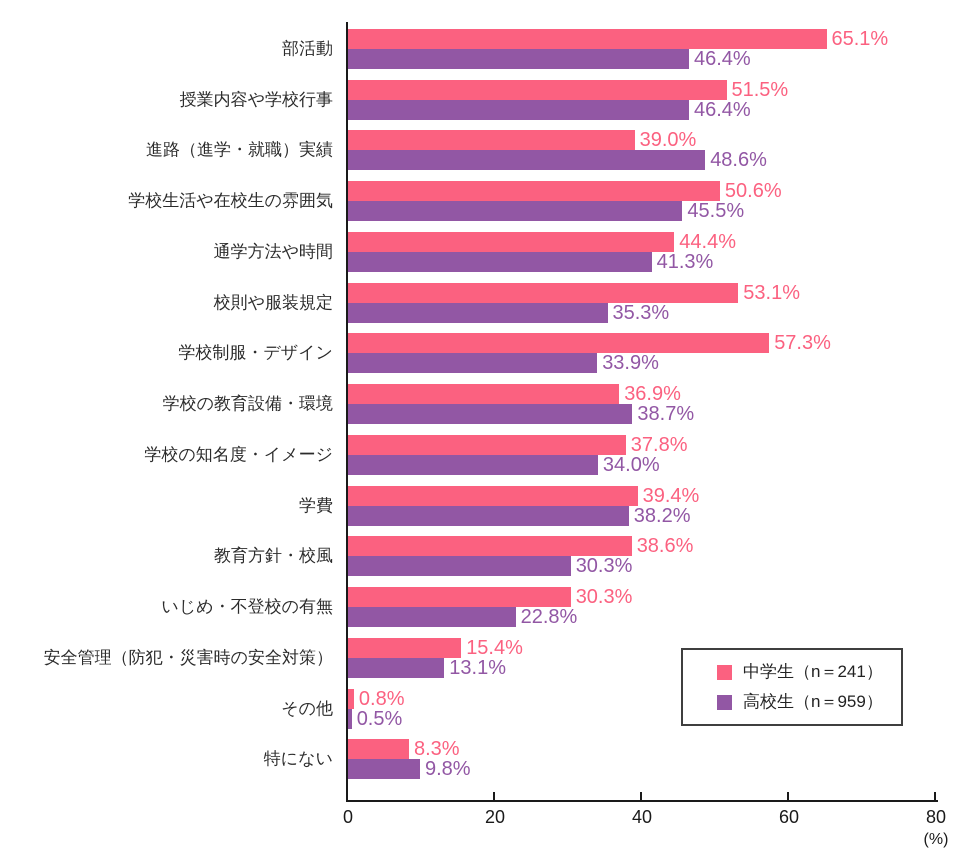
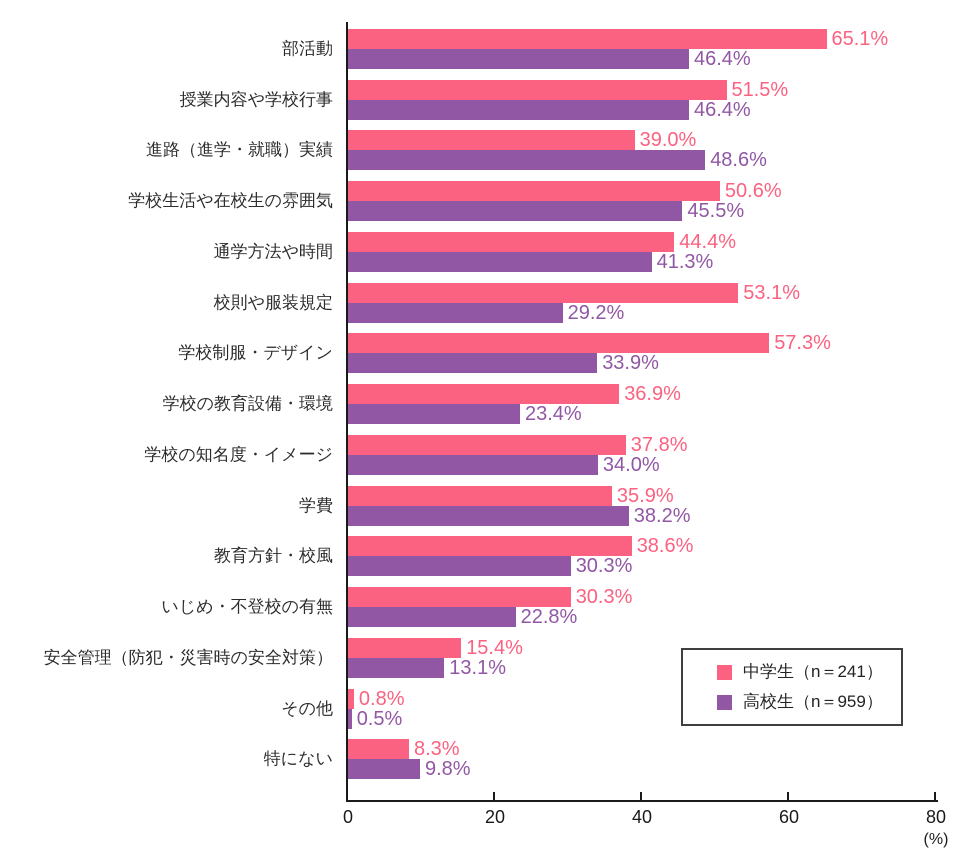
高校生（n＝959）/校則や服装規定: 35.3% -> 29.2%
高校生（n＝959）/学校の教育設備・環境: 38.7% -> 23.4%
中学生（n＝241）/学費: 39.4% -> 35.9%
